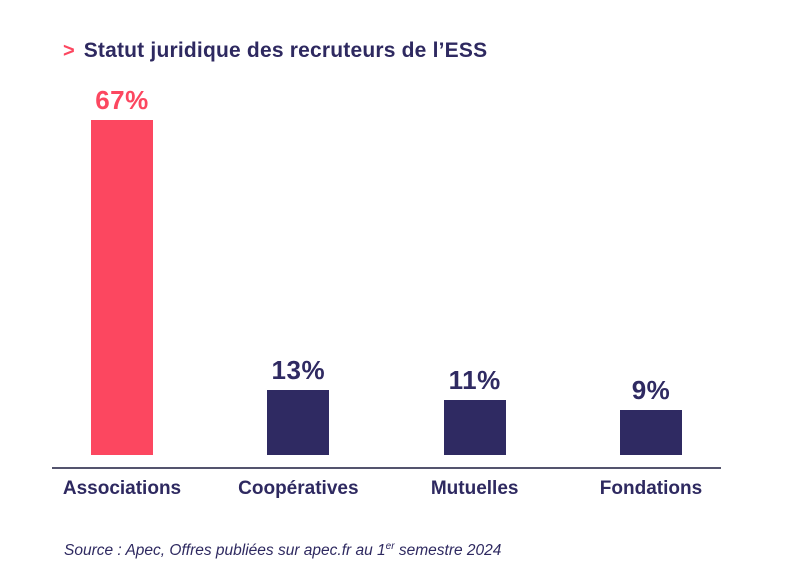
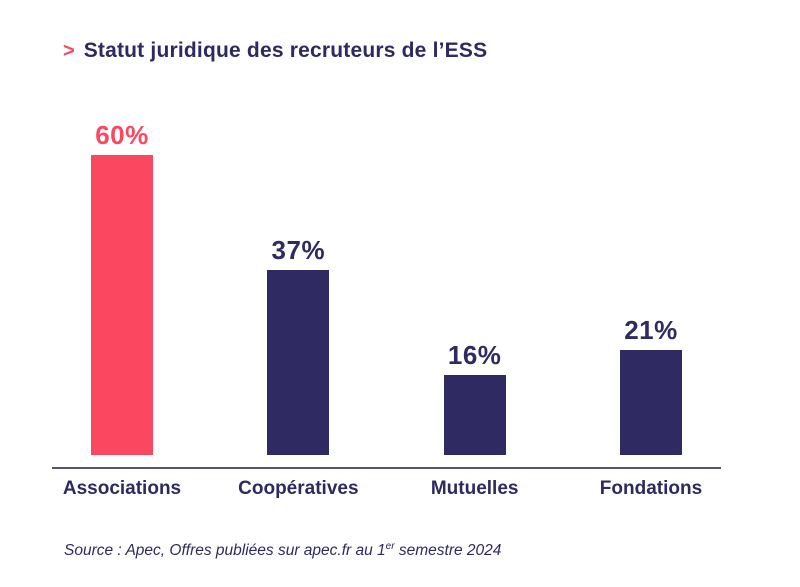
Associations: 67% -> 60%
Coopératives: 13% -> 37%
Mutuelles: 11% -> 16%
Fondations: 9% -> 21%
